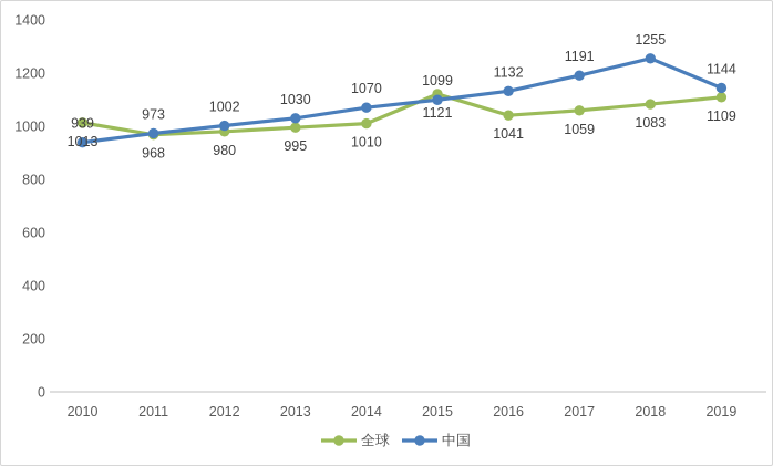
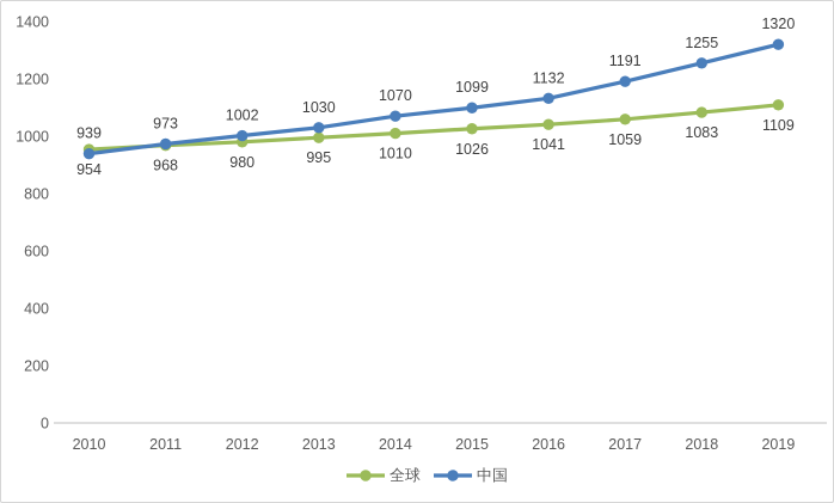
全球/2010: 1013 -> 954
全球/2015: 1121 -> 1026
中国/2019: 1144 -> 1320
